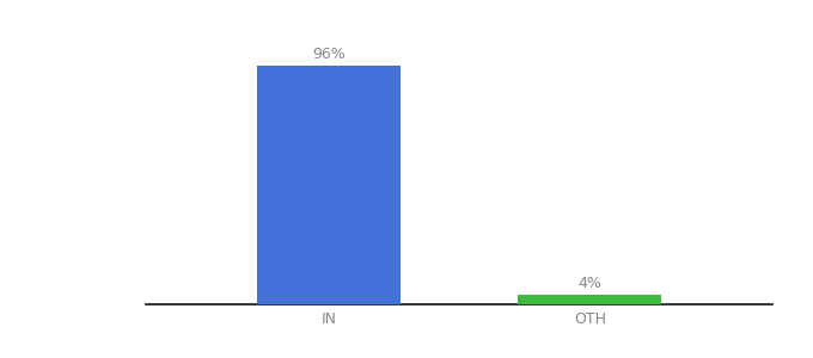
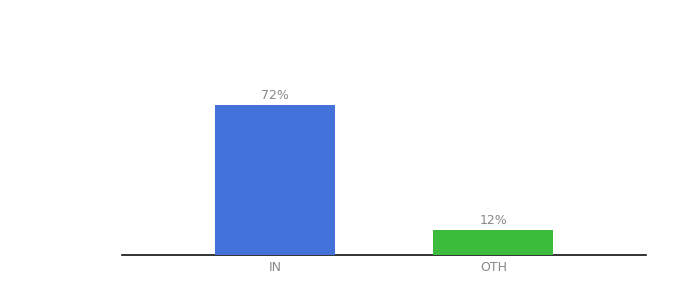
IN: 96% -> 72%
OTH: 4% -> 12%
